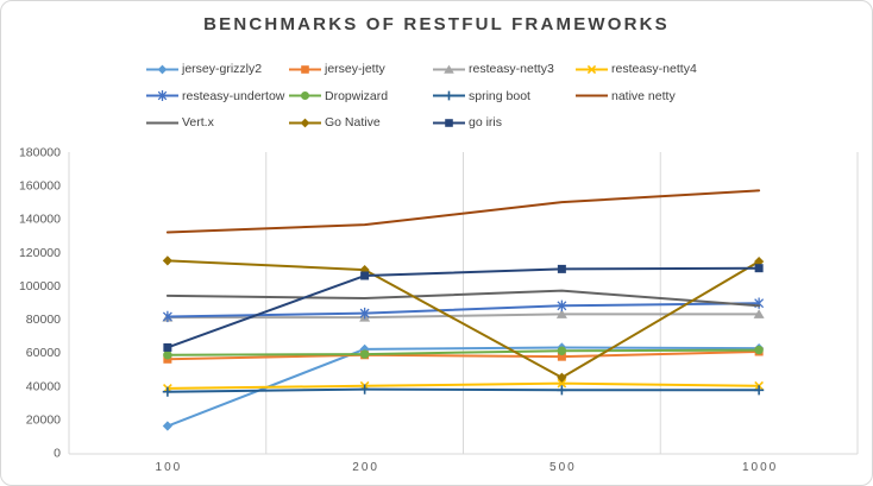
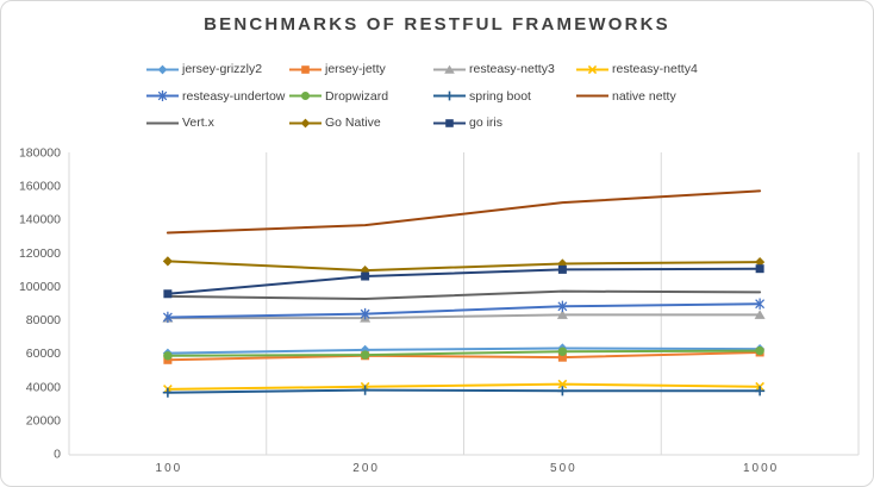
jersey-grizzly2/100: 16000 -> 60000
go iris/100: 63000 -> 96000
Go Native/500: 45000 -> 114000
Vert.x/1000: 88000 -> 96000
